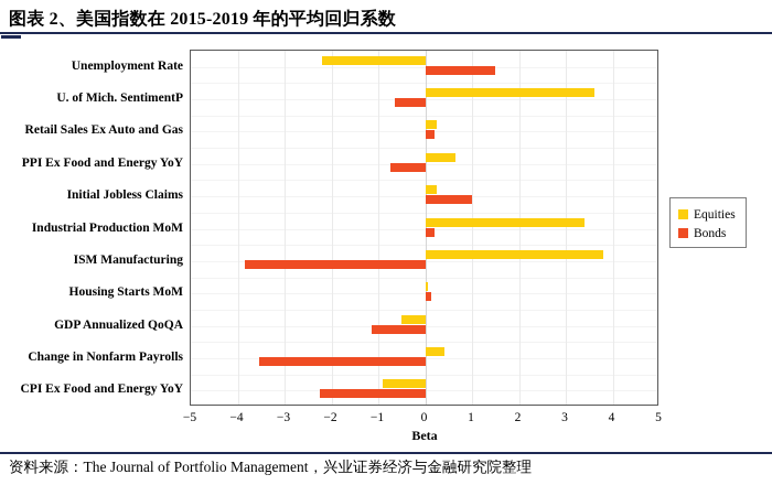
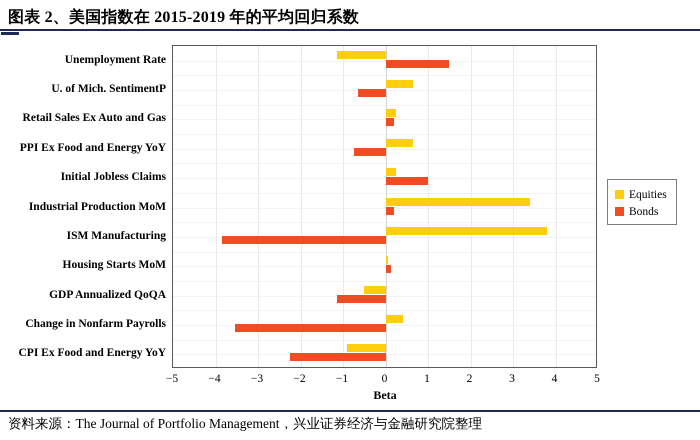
Equities/Unemployment Rate: -2.2 -> -1.1
Equities/U. of Mich. SentimentP: 3.6 -> 0.7
